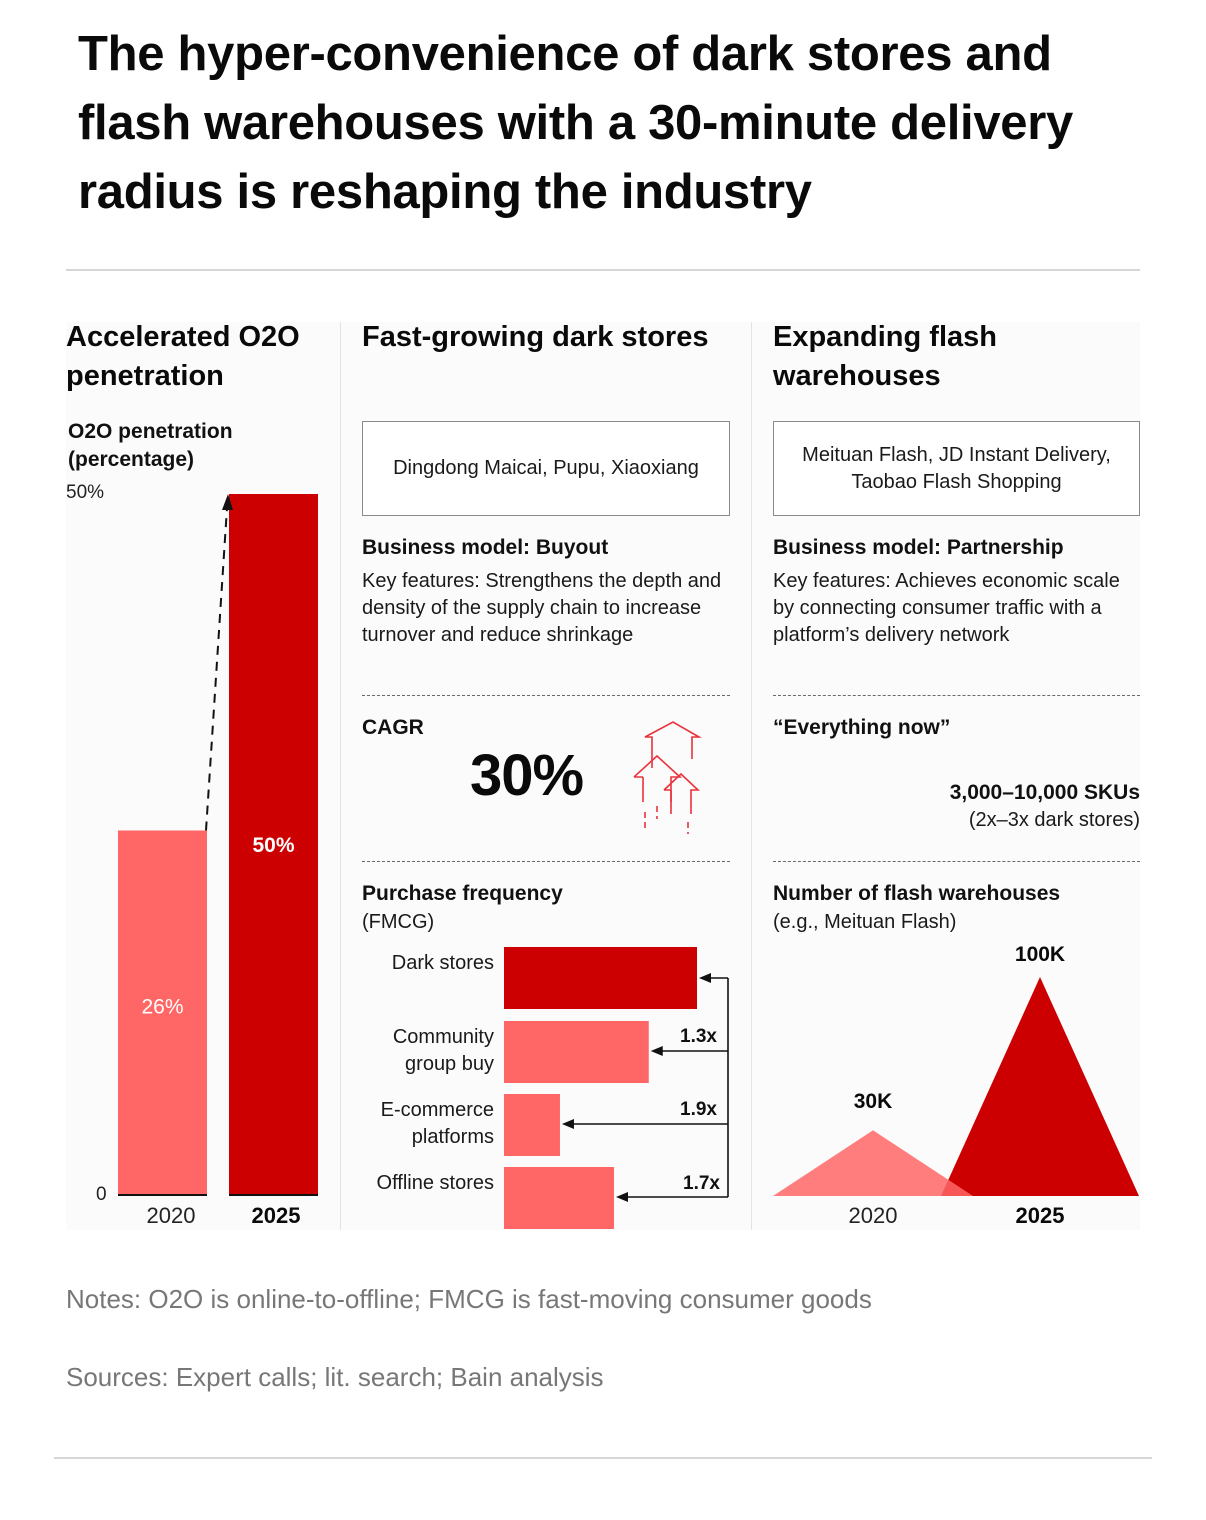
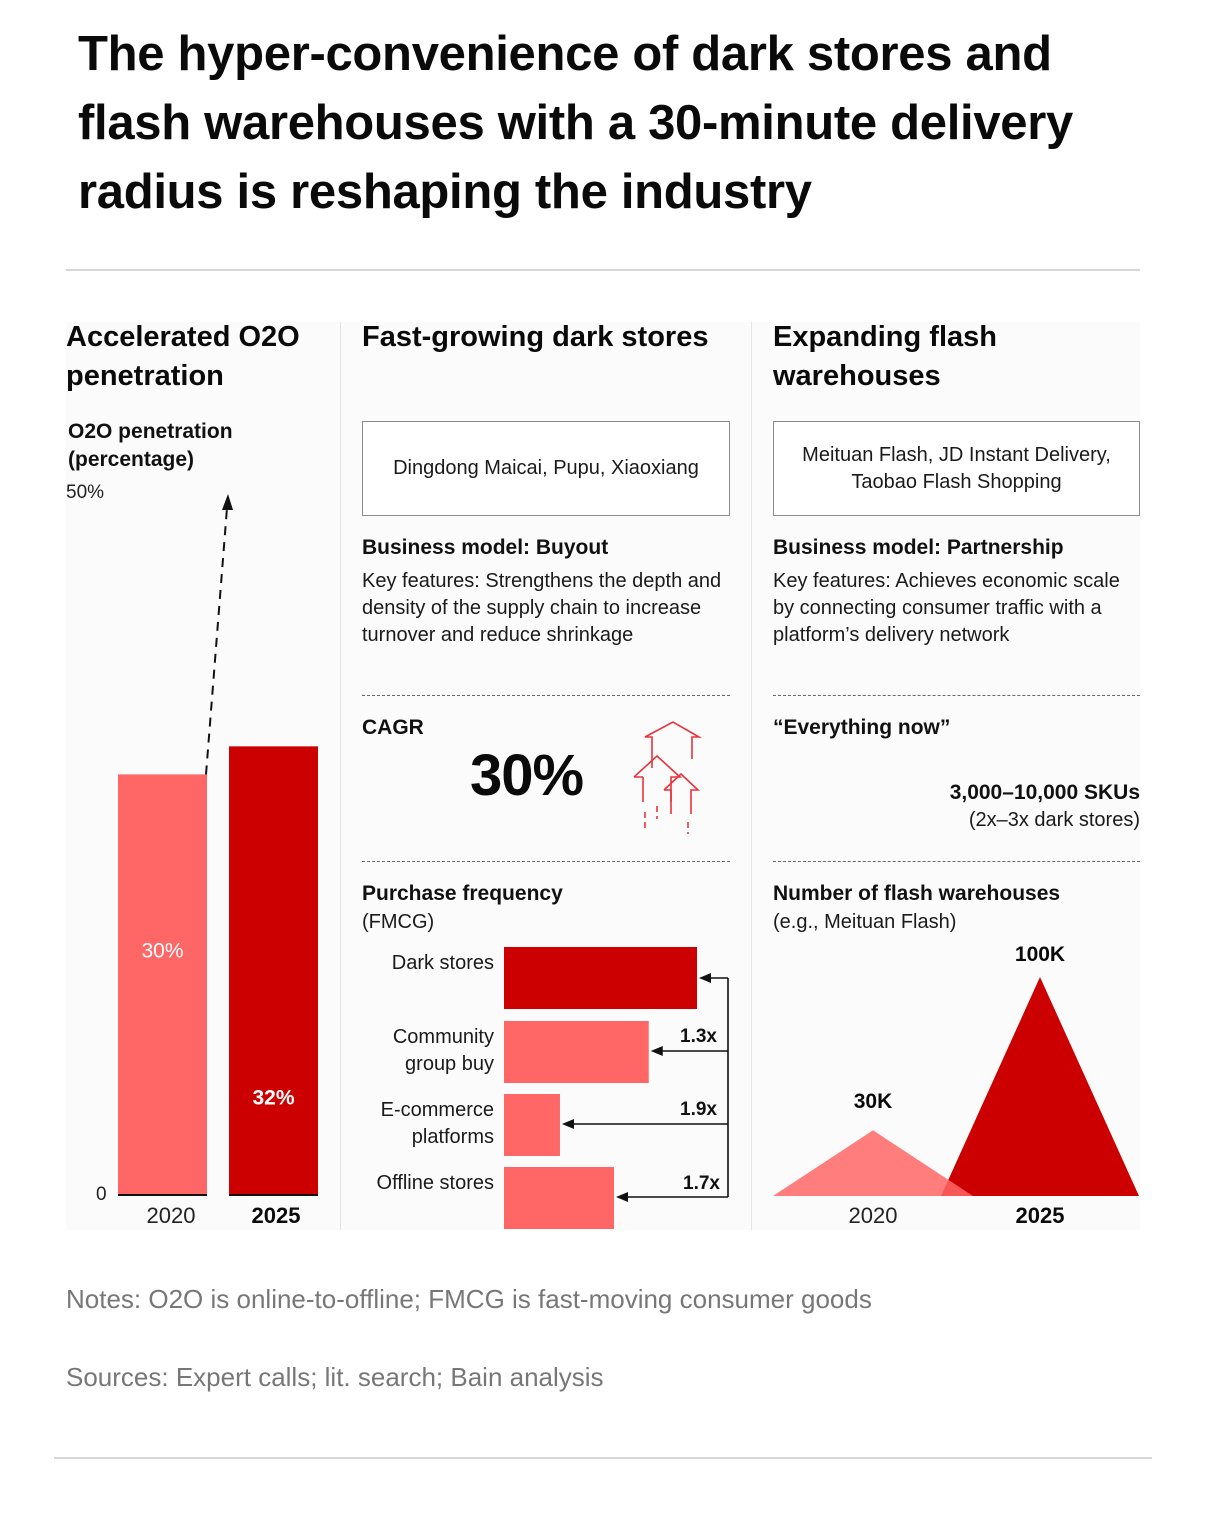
O2O penetration (percentage)/2020: 26% -> 30%
O2O penetration (percentage)/2025: 50% -> 32%
